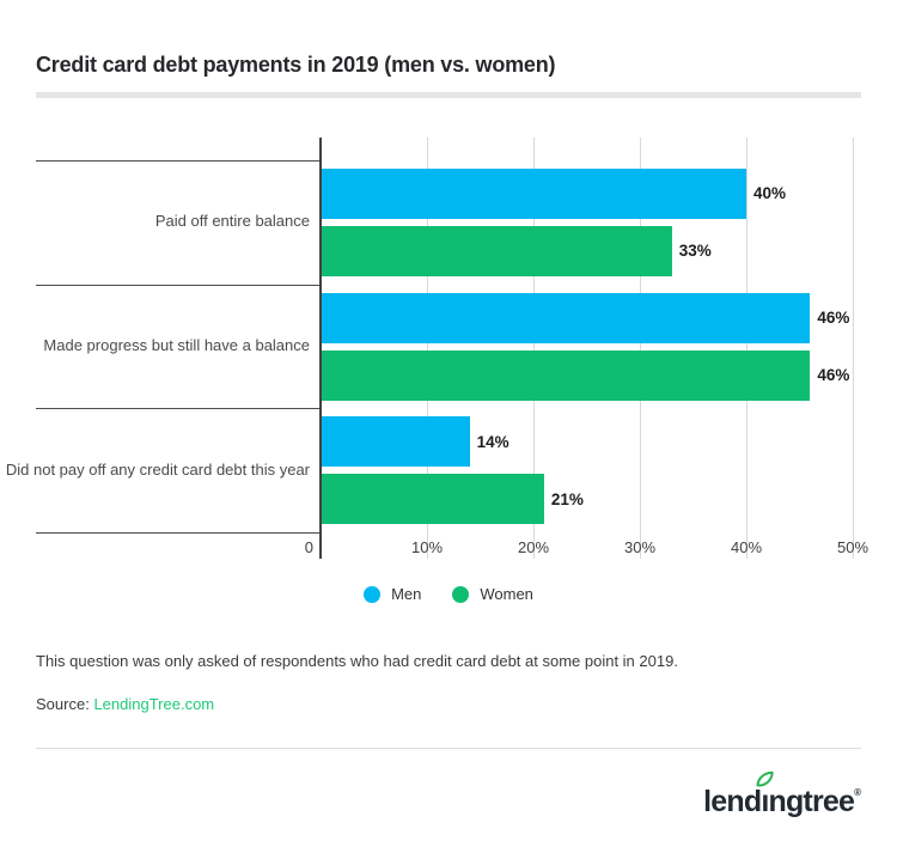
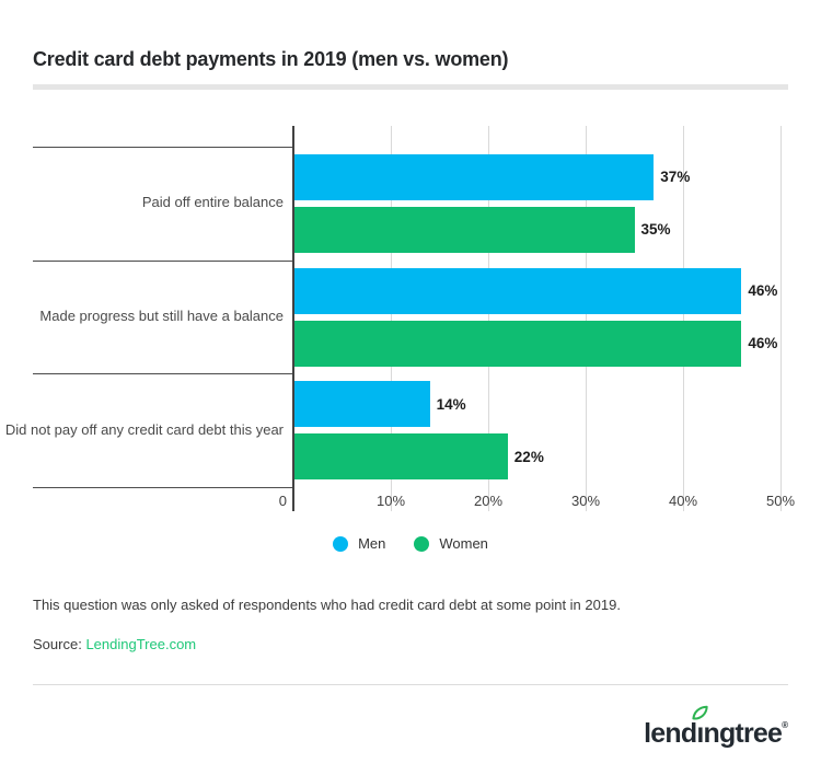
Men/Paid off entire balance: 40% -> 37%
Women/Paid off entire balance: 33% -> 35%
Women/Did not pay off any credit card debt this year: 21% -> 22%
